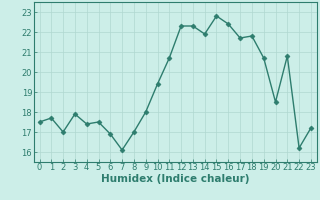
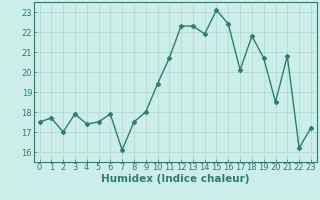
6: 16.9 -> 17.9
8: 17.0 -> 17.5
15: 22.8 -> 23.1
17: 21.7 -> 20.1
